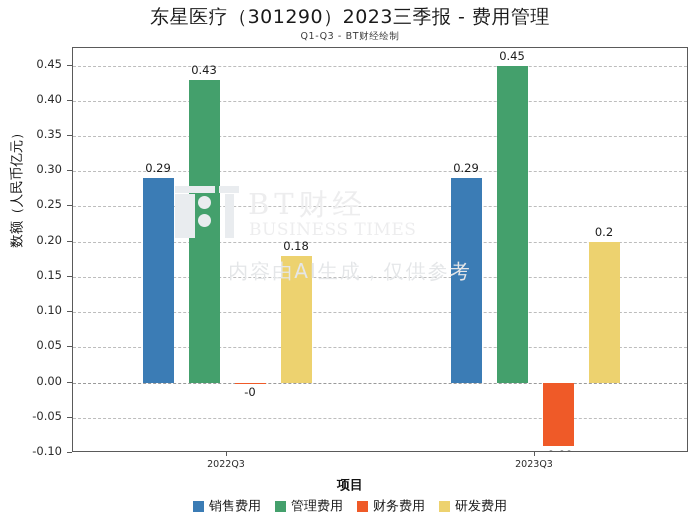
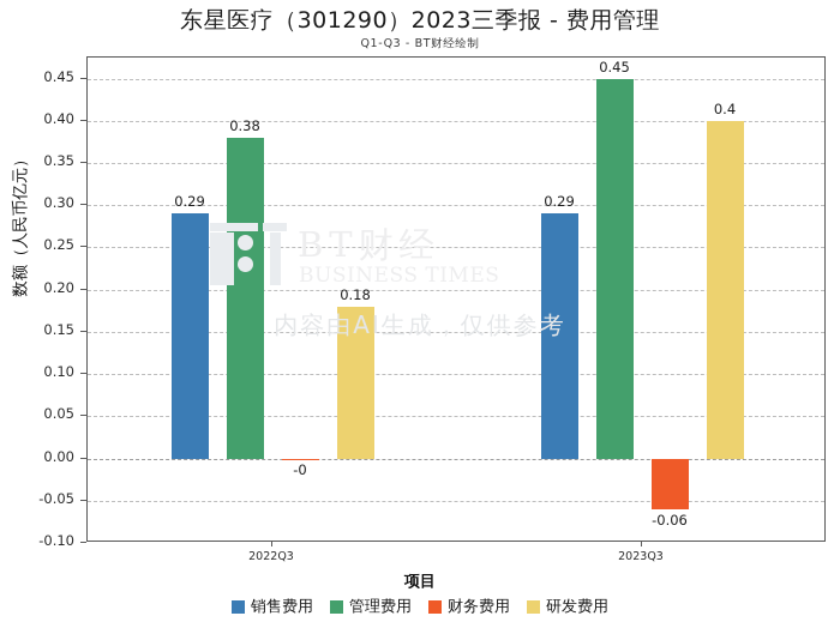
管理费用/2022Q3: 0.43 -> 0.38
财务费用/2023Q3: -0.09 -> -0.06
研发费用/2023Q3: 0.2 -> 0.4
